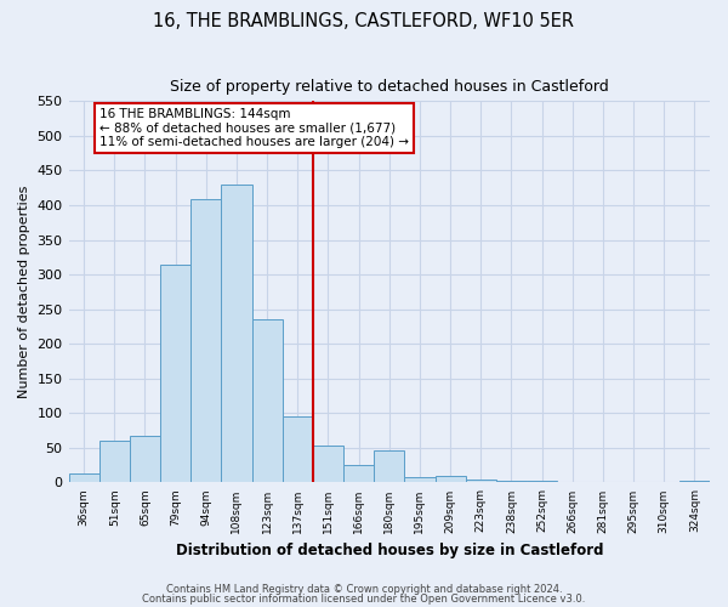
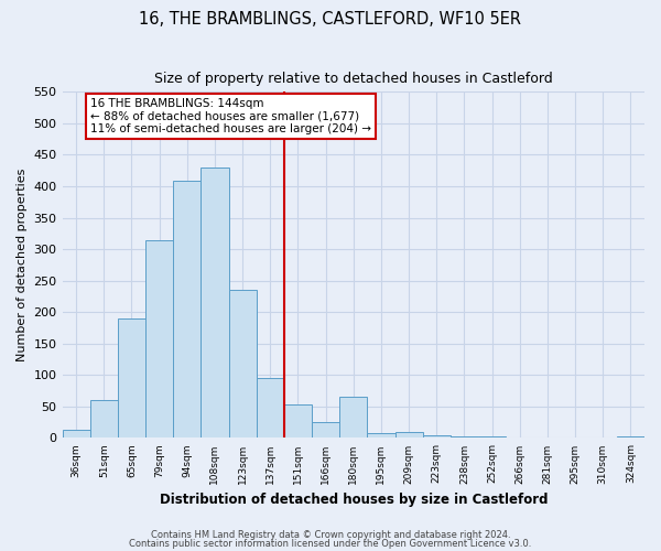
65sqm: 68 -> 190
180sqm: 46 -> 65
